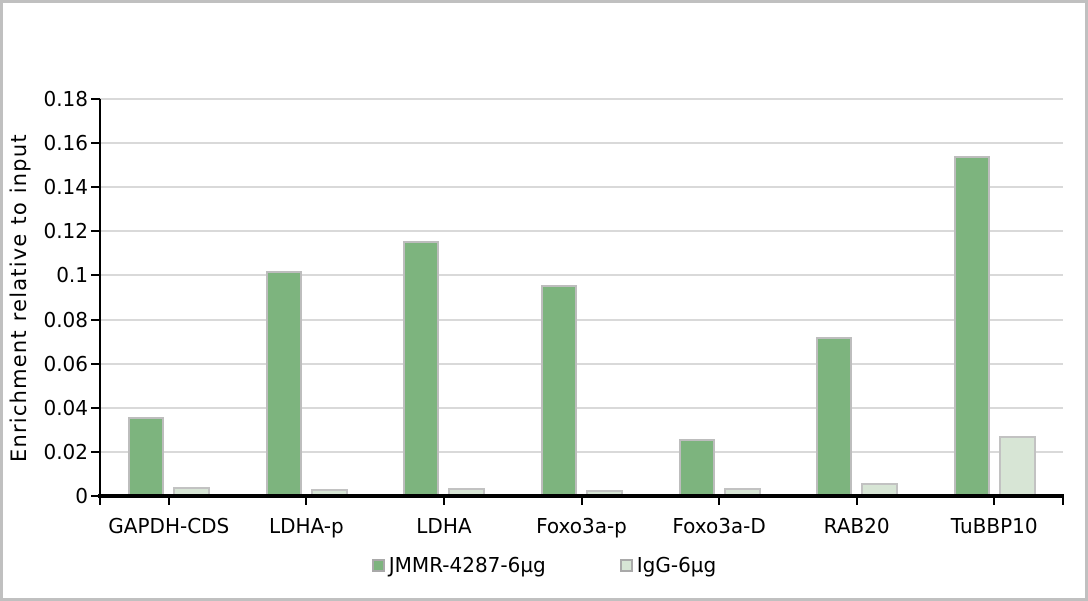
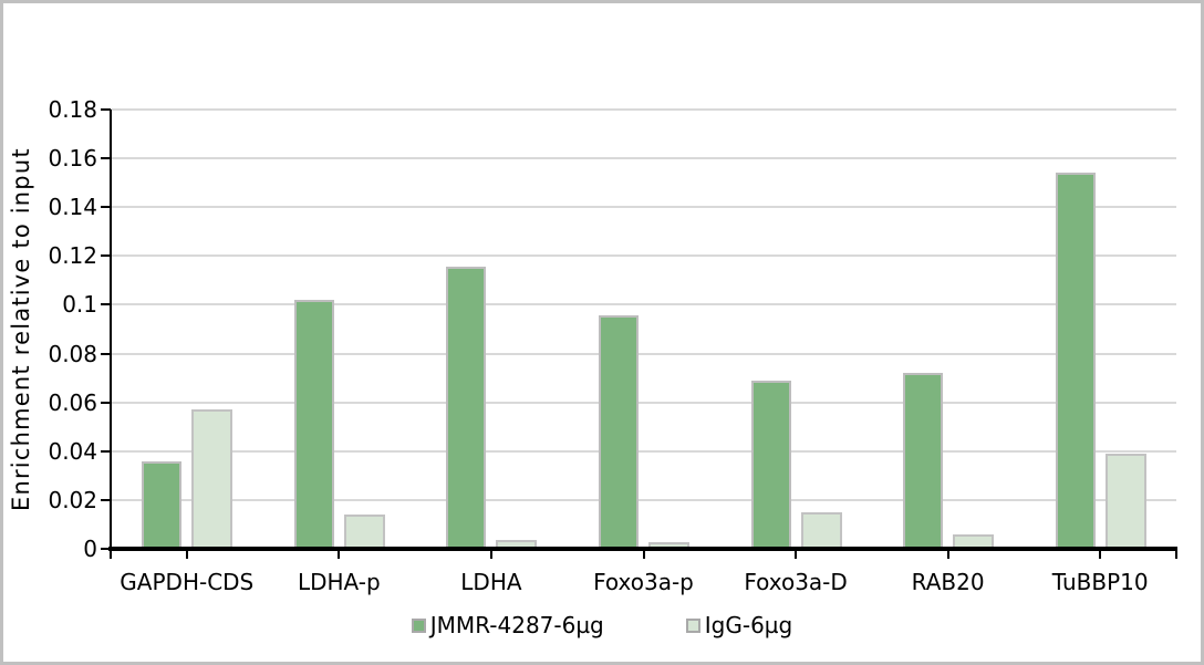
IgG-6µg/GAPDH-CDS: 0.004 -> 0.057
IgG-6µg/LDHA-p: 0.003 -> 0.014
JMMR-4287-6µg/Foxo3a-D: 0.026 -> 0.069
IgG-6µg/Foxo3a-D: 0.004 -> 0.015
IgG-6µg/TuBBP10: 0.027 -> 0.039
